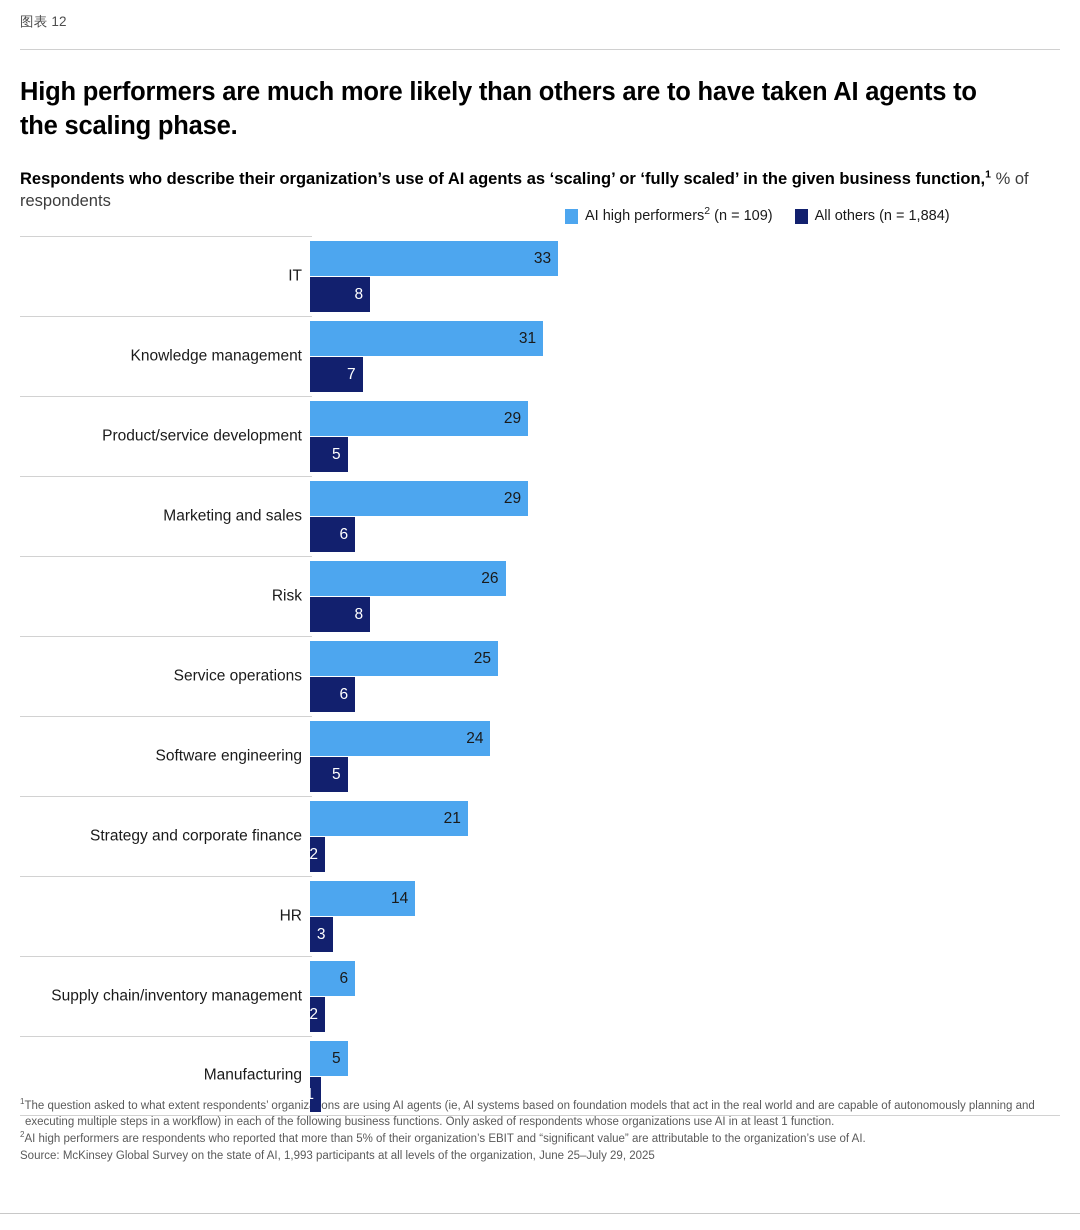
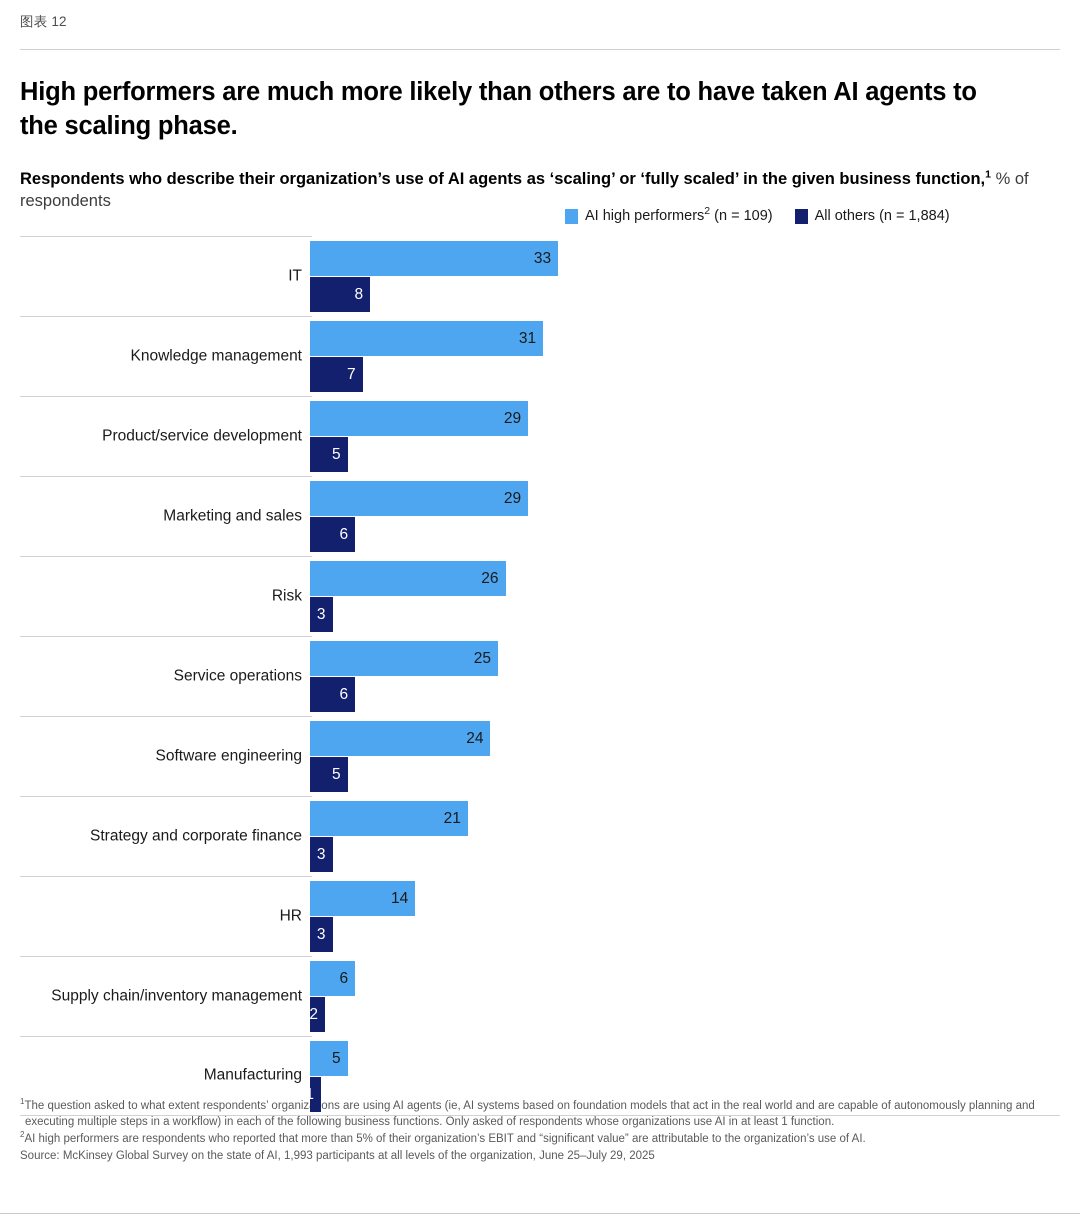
All others (n = 1,884)/Risk: 8 -> 3
All others (n = 1,884)/Strategy and corporate finance: 2 -> 3
